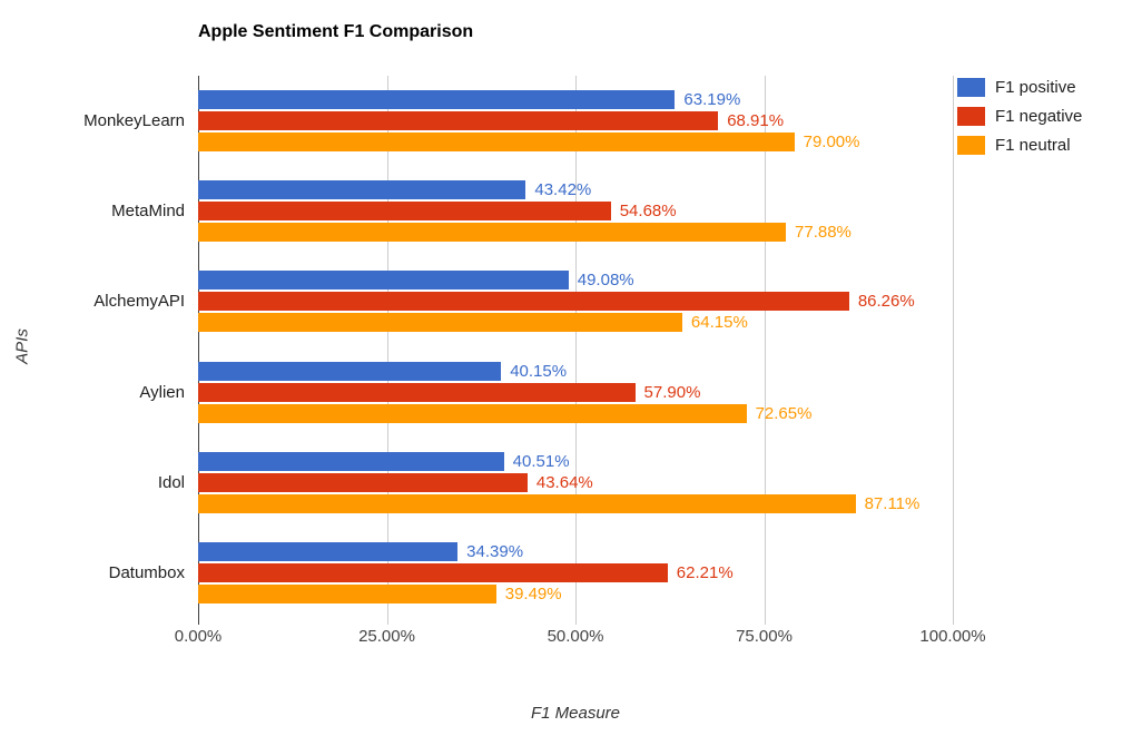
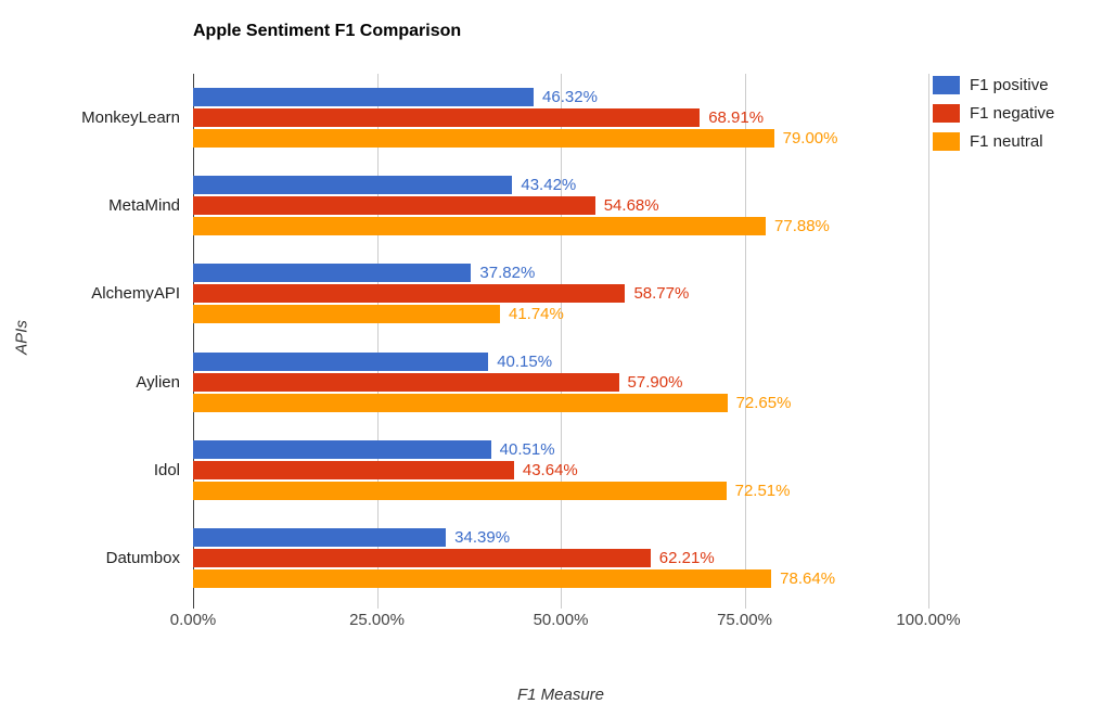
F1 positive/MonkeyLearn: 63.19% -> 46.32%
F1 positive/AlchemyAPI: 49.08% -> 37.82%
F1 negative/AlchemyAPI: 86.26% -> 58.77%
F1 neutral/AlchemyAPI: 64.15% -> 41.74%
F1 neutral/Idol: 87.11% -> 72.51%
F1 neutral/Datumbox: 39.49% -> 78.64%
